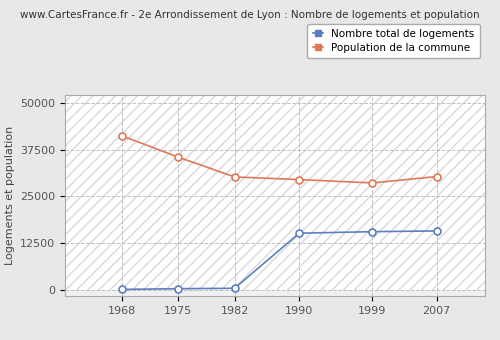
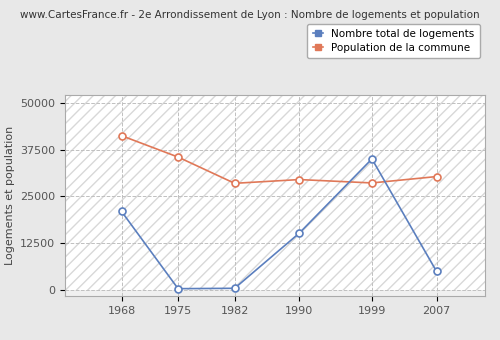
Nombre total de logements/1968: 200 -> 21000
Population de la commune/1982: 30200 -> 28500
Nombre total de logements/1999: 15600 -> 35000
Nombre total de logements/2007: 15800 -> 5000
